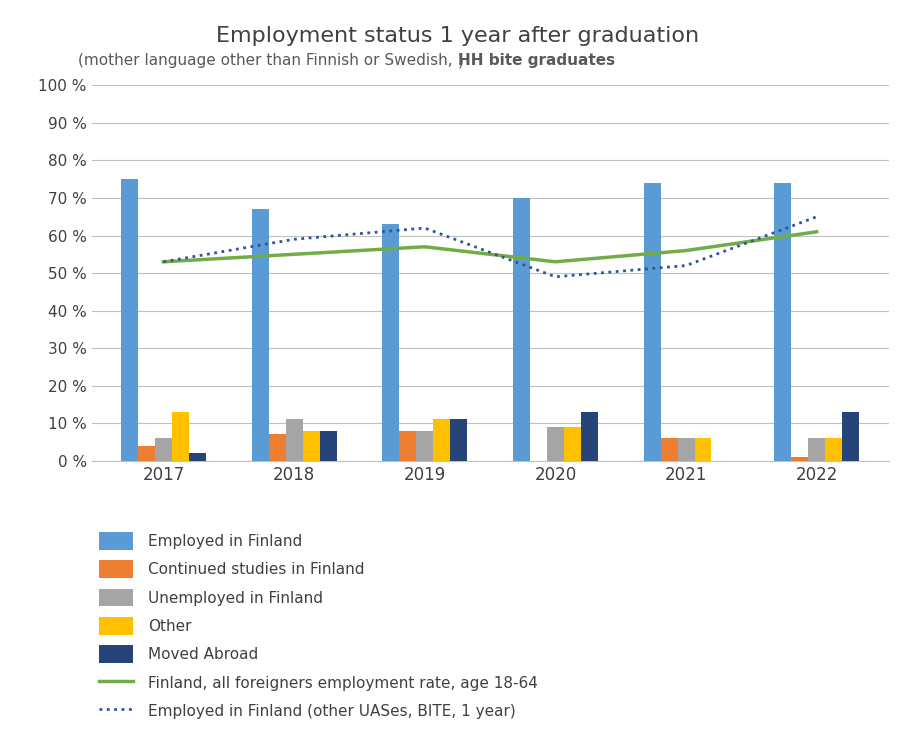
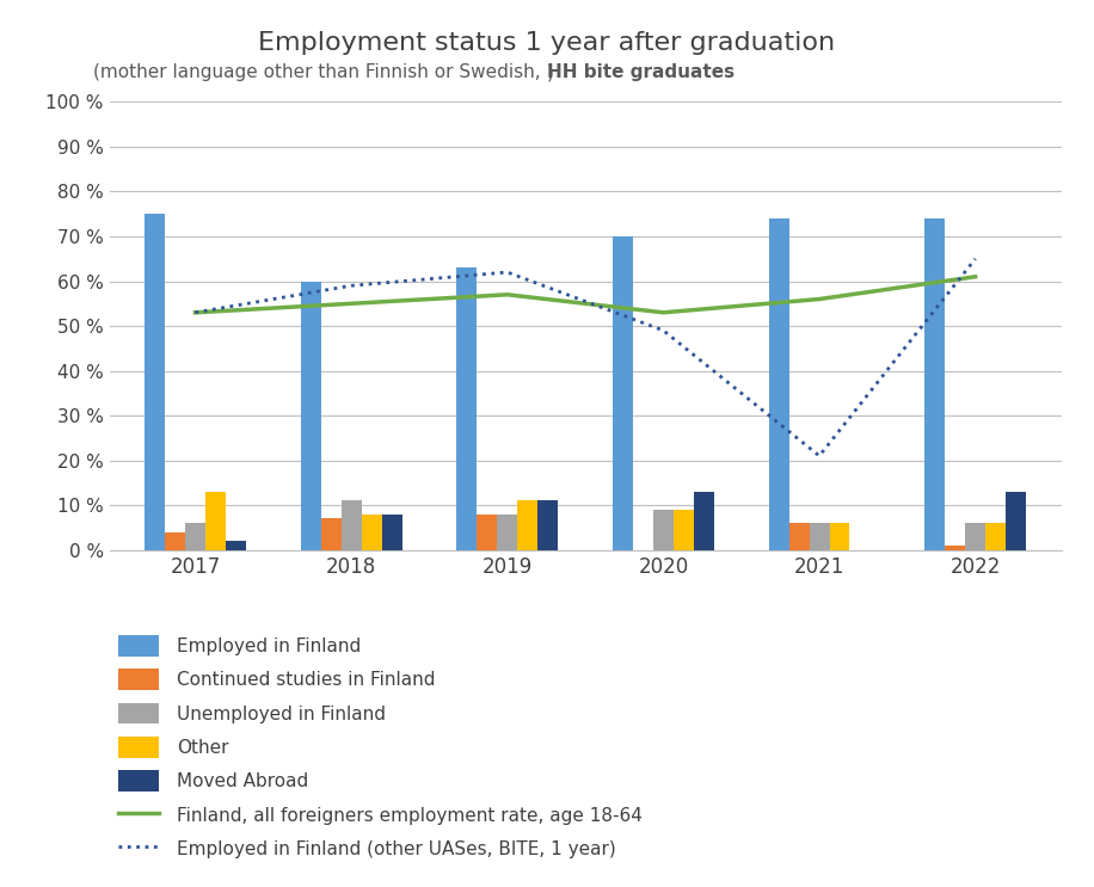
Employed in Finland/2018: 67 % -> 60 %
Employed in Finland (other UASes, BITE, 1 year)/2021: 52 % -> 21 %
